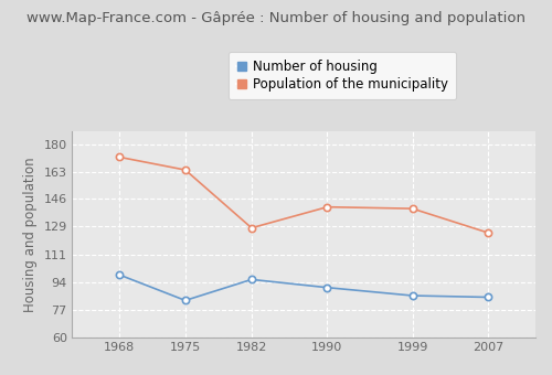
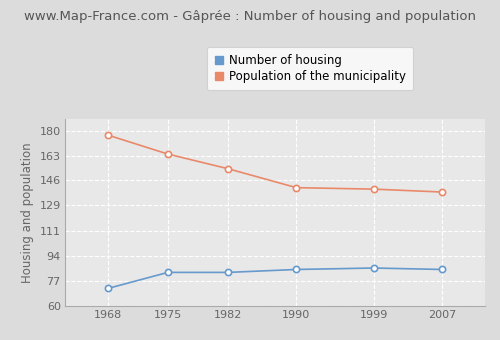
Number of housing/1968: 99 -> 72
Population of the municipality/1968: 172 -> 177
Number of housing/1982: 96 -> 83
Population of the municipality/1982: 128 -> 154
Number of housing/1990: 91 -> 85
Population of the municipality/2007: 125 -> 138
